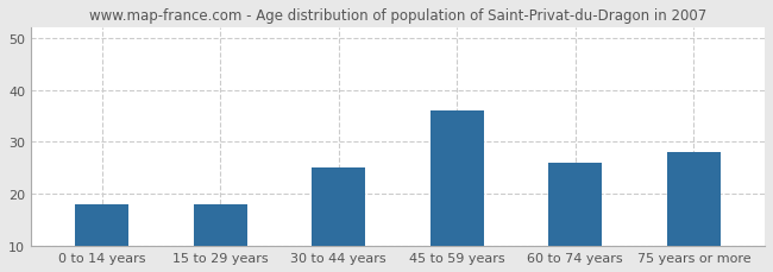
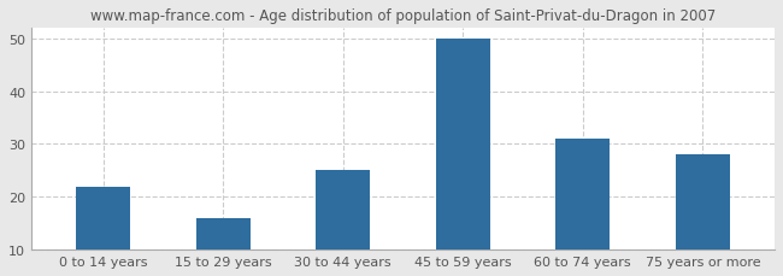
0 to 14 years: 18 -> 22
15 to 29 years: 18 -> 16
45 to 59 years: 36 -> 50
60 to 74 years: 26 -> 31
